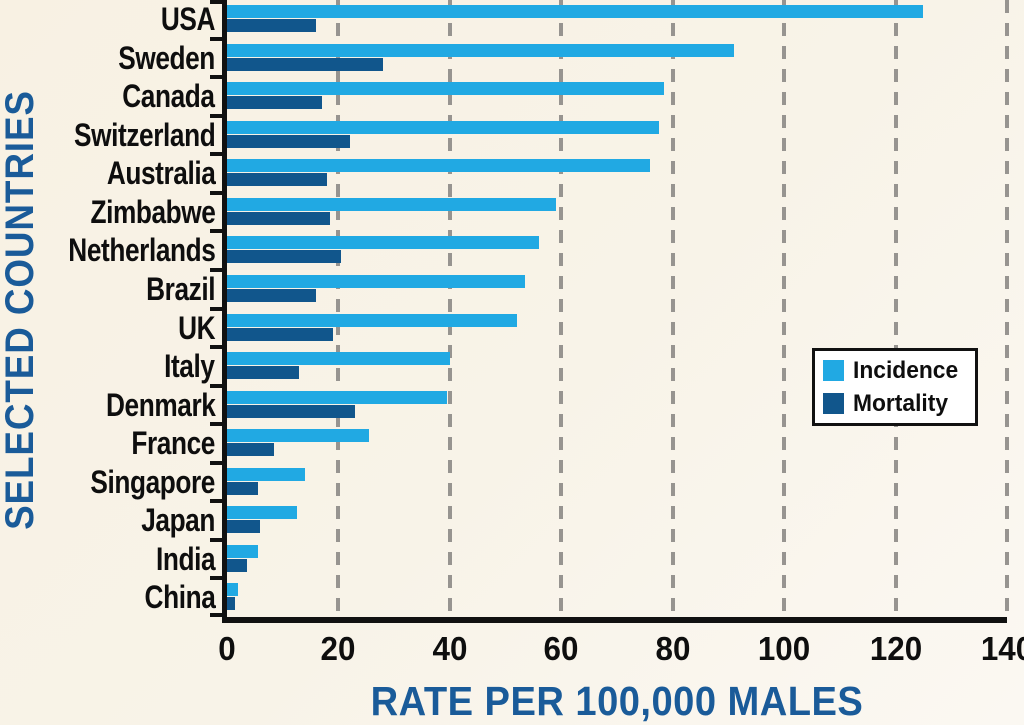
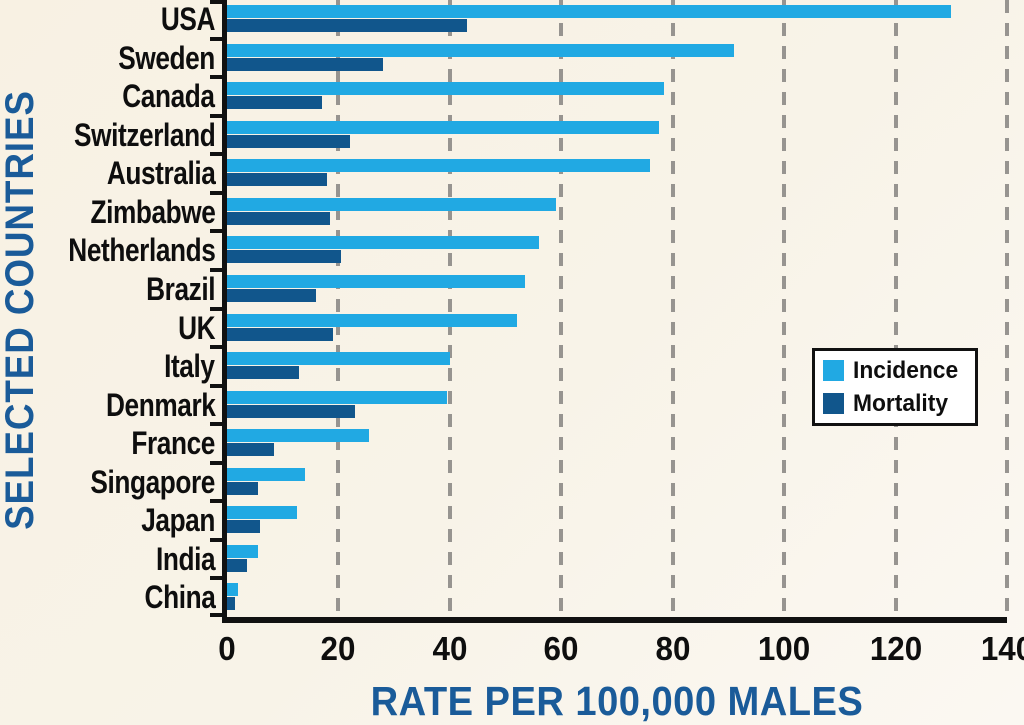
Incidence/USA: 125 -> 130
Mortality/USA: 16 -> 43
